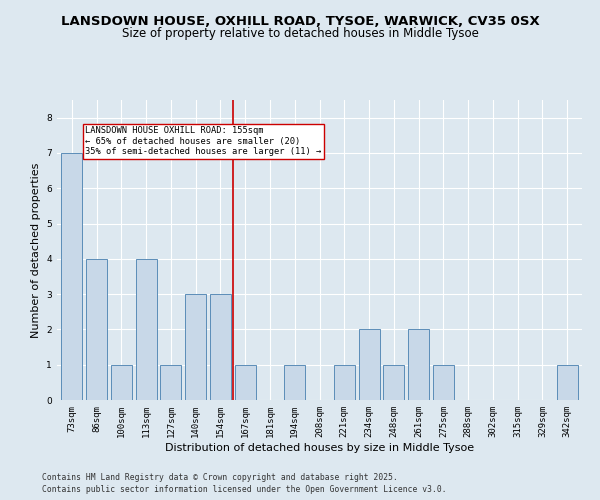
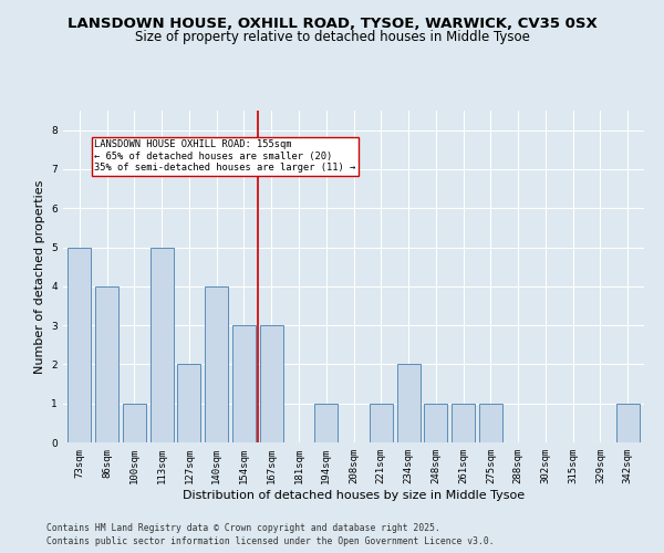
73sqm: 7 -> 5
113sqm: 4 -> 5
127sqm: 1 -> 2
140sqm: 3 -> 4
167sqm: 1 -> 3
261sqm: 2 -> 1
